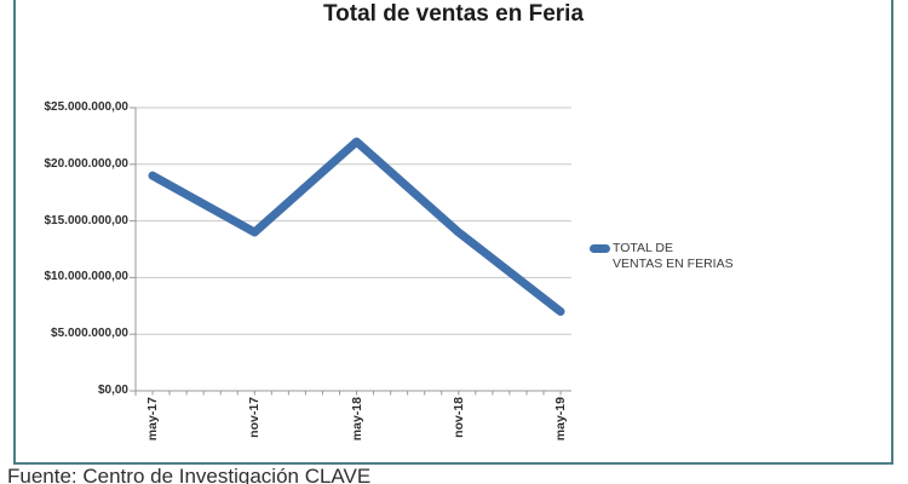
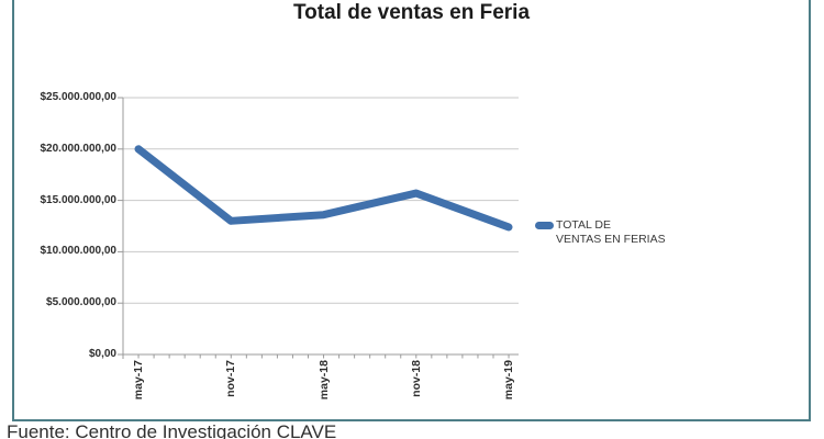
may-17: $19000000 -> $20000000
nov-17: $14000000 -> $13000000
may-18: $22000000 -> $14000000
nov-18: $14000000 -> $16000000
may-19: $7000000 -> $12000000
